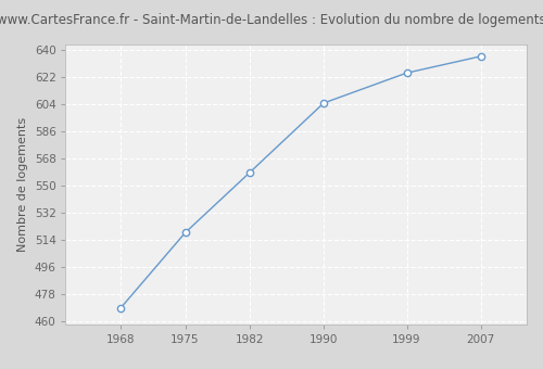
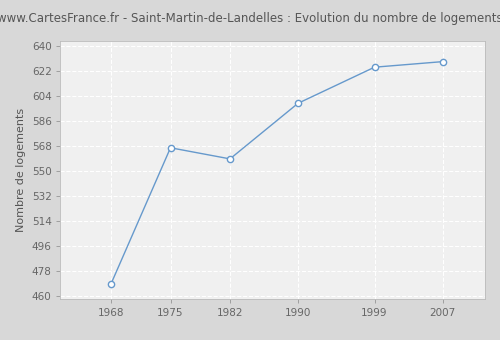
1975: 519 -> 567
1990: 605 -> 599
2007: 636 -> 629
